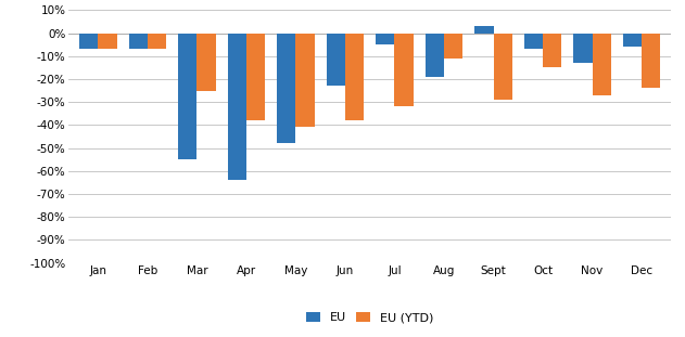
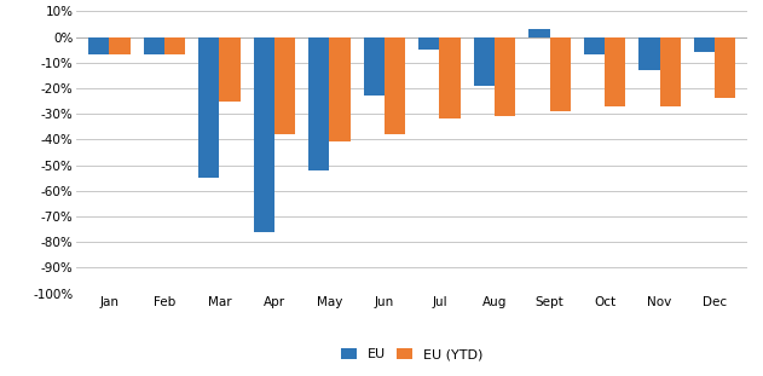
EU/Apr: -64% -> -76%
EU/May: -48% -> -52%
EU (YTD)/Aug: -11% -> -31%
EU (YTD)/Oct: -15% -> -27%
